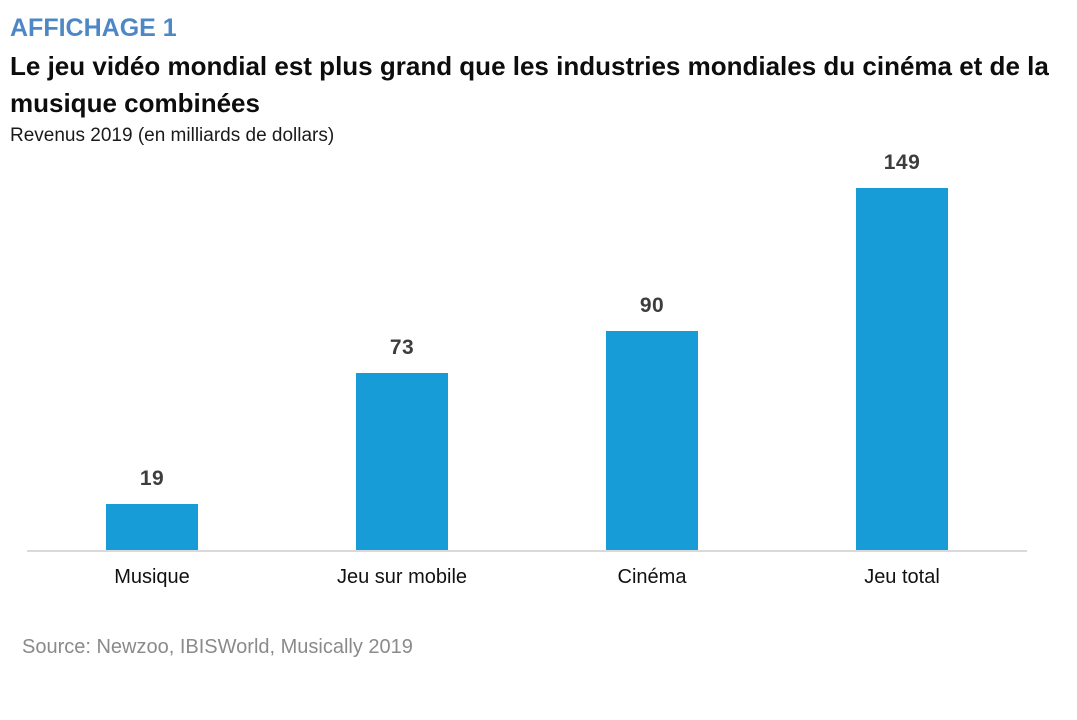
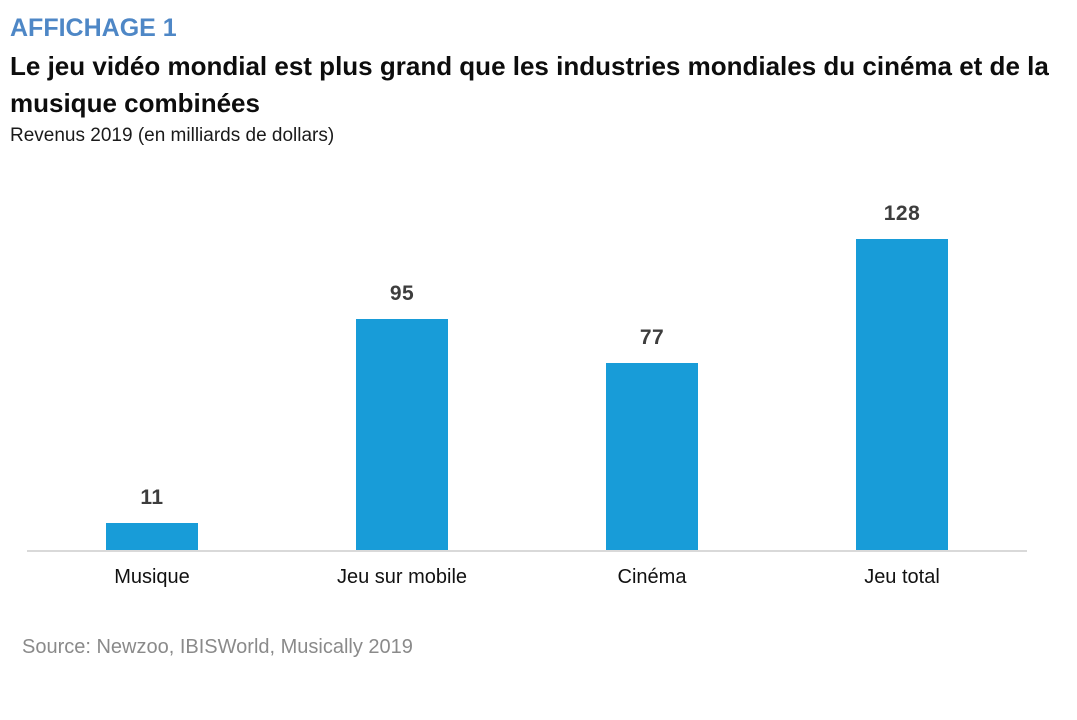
Musique: 19 -> 11
Jeu sur mobile: 73 -> 95
Cinéma: 90 -> 77
Jeu total: 149 -> 128
